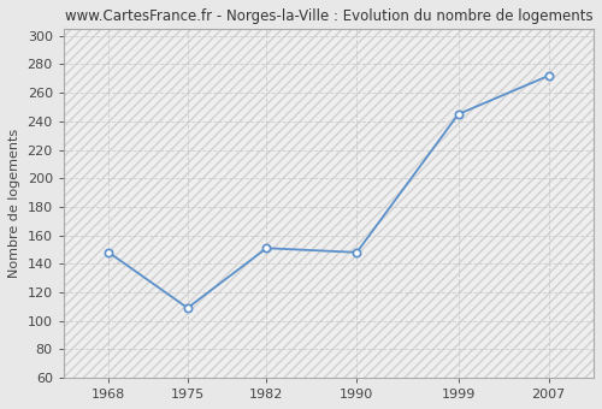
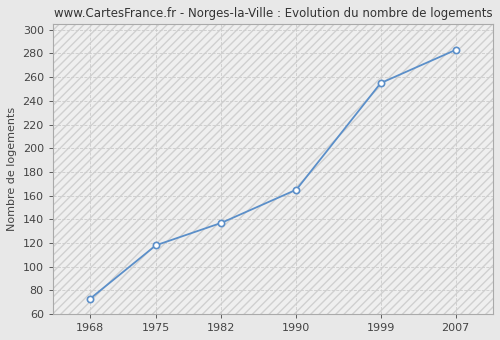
1968: 148 -> 73
1975: 109 -> 118
1982: 151 -> 137
1990: 148 -> 165
1999: 245 -> 255
2007: 272 -> 283
